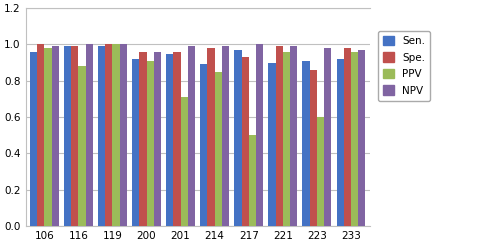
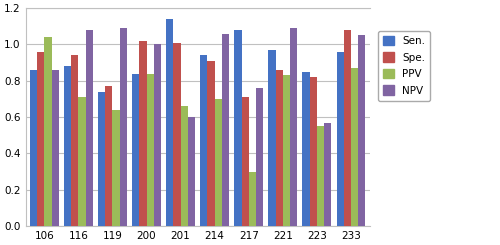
Sen./106: 0.96 -> 0.86
Spe./106: 1.00 -> 0.96
PPV/106: 0.98 -> 1.04
NPV/106: 0.99 -> 0.86
Sen./116: 0.99 -> 0.88
Spe./116: 0.99 -> 0.94
PPV/116: 0.88 -> 0.71
NPV/116: 1.00 -> 1.08
Sen./119: 0.99 -> 0.74
Spe./119: 1.00 -> 0.77
PPV/119: 1.00 -> 0.64
NPV/119: 1.00 -> 1.09
Sen./200: 0.92 -> 0.84
Spe./200: 0.96 -> 1.02
PPV/200: 0.91 -> 0.84
NPV/200: 0.96 -> 1.00
Sen./201: 0.95 -> 1.14
Spe./201: 0.96 -> 1.01
PPV/201: 0.71 -> 0.66
NPV/201: 0.99 -> 0.60
Sen./214: 0.89 -> 0.94
Spe./214: 0.98 -> 0.91
PPV/214: 0.85 -> 0.70
NPV/214: 0.99 -> 1.06
Sen./217: 0.97 -> 1.08
Spe./217: 0.93 -> 0.71
PPV/217: 0.50 -> 0.30
NPV/217: 1.00 -> 0.76
Sen./221: 0.90 -> 0.97
Spe./221: 0.99 -> 0.86
PPV/221: 0.96 -> 0.83
NPV/221: 0.99 -> 1.09
Sen./223: 0.91 -> 0.85
Spe./223: 0.86 -> 0.82
PPV/223: 0.60 -> 0.55
NPV/223: 0.98 -> 0.57
Sen./233: 0.92 -> 0.96
Spe./233: 0.98 -> 1.08
PPV/233: 0.96 -> 0.87
NPV/233: 0.97 -> 1.05
